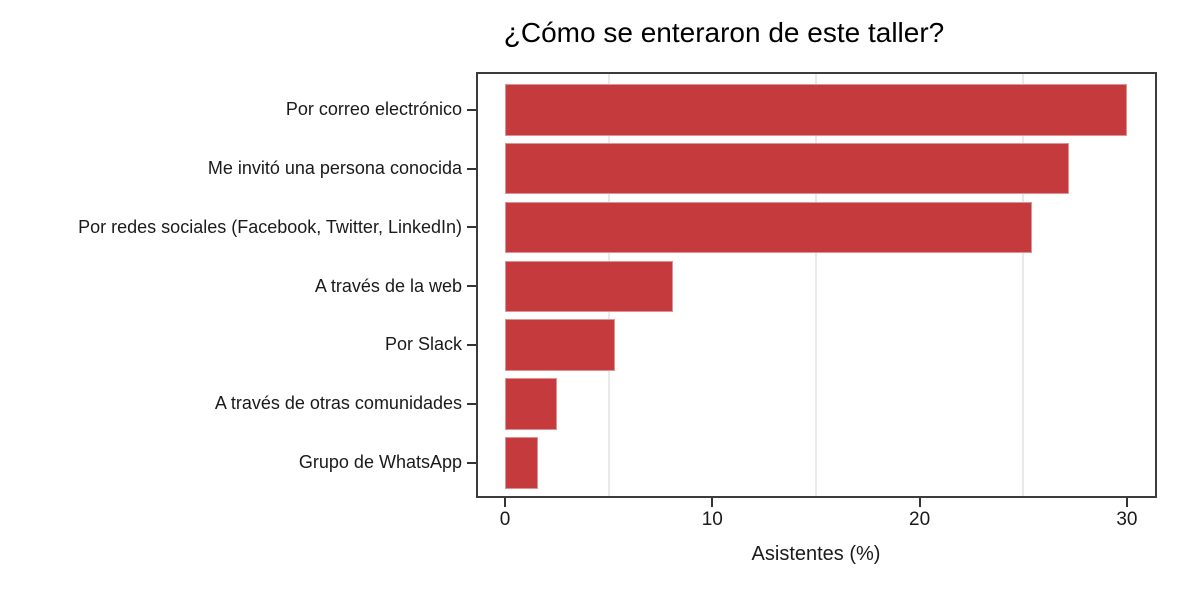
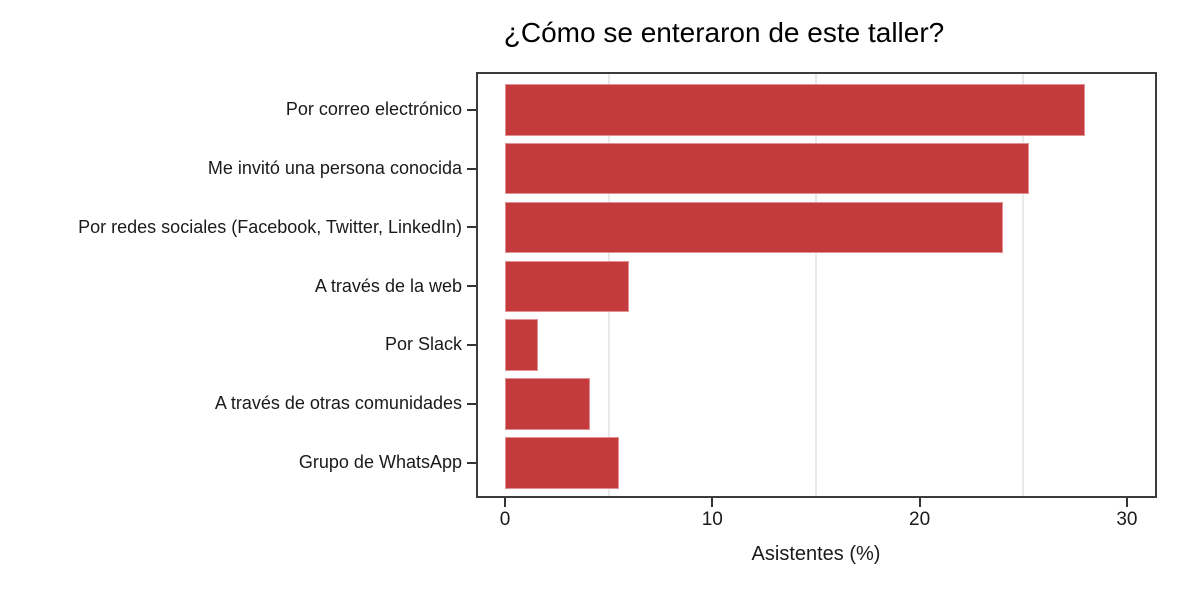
Por correo electrónico: 30.0 -> 28.0
Me invitó una persona conocida: 27.2 -> 25.3
Por redes sociales (Facebook, Twitter, LinkedIn): 25.4 -> 24.0
A través de la web: 8.1 -> 6.0
Por Slack: 5.3 -> 1.6
A través de otras comunidades: 2.5 -> 4.1
Grupo de WhatsApp: 1.6 -> 5.5
